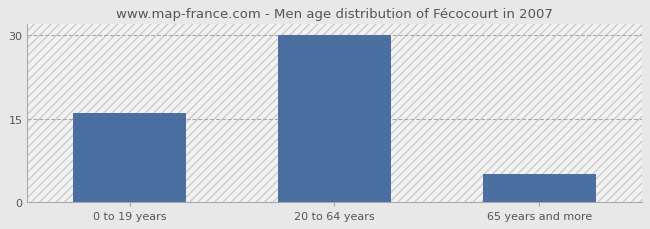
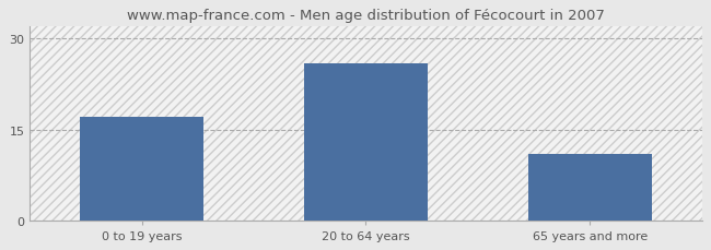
0 to 19 years: 16 -> 17
20 to 64 years: 30 -> 26
65 years and more: 5 -> 11
